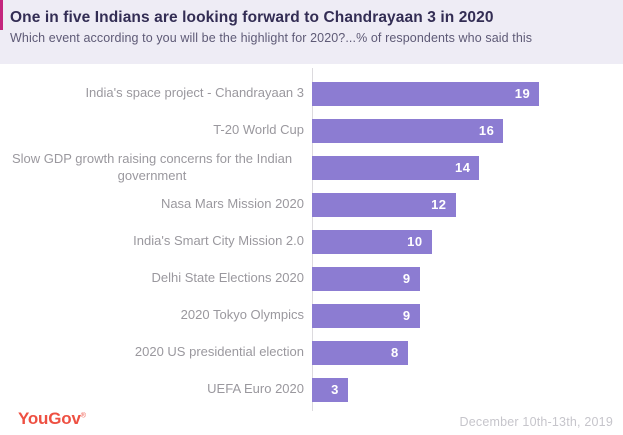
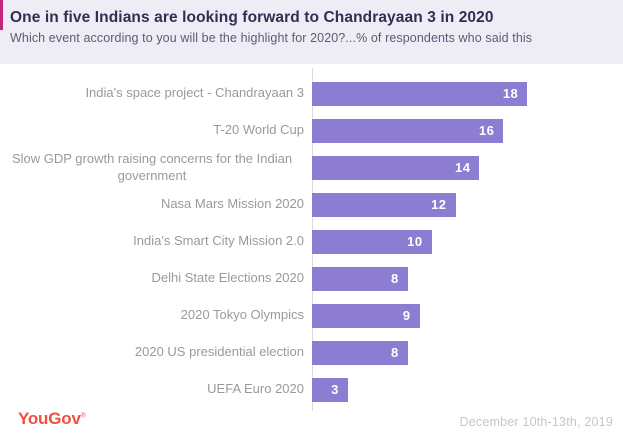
India's space project - Chandrayaan 3: 19 -> 18
Delhi State Elections 2020: 9 -> 8
